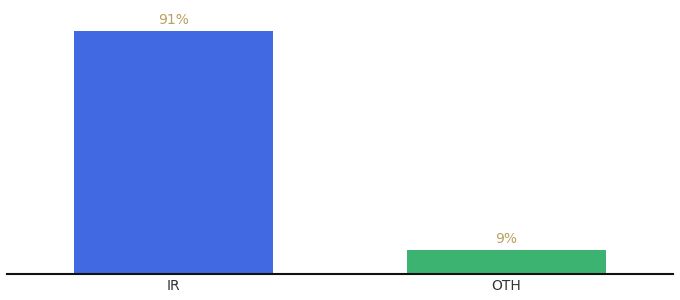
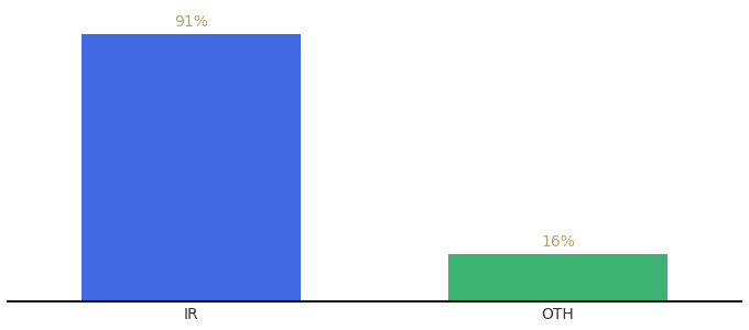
OTH: 9% -> 16%
